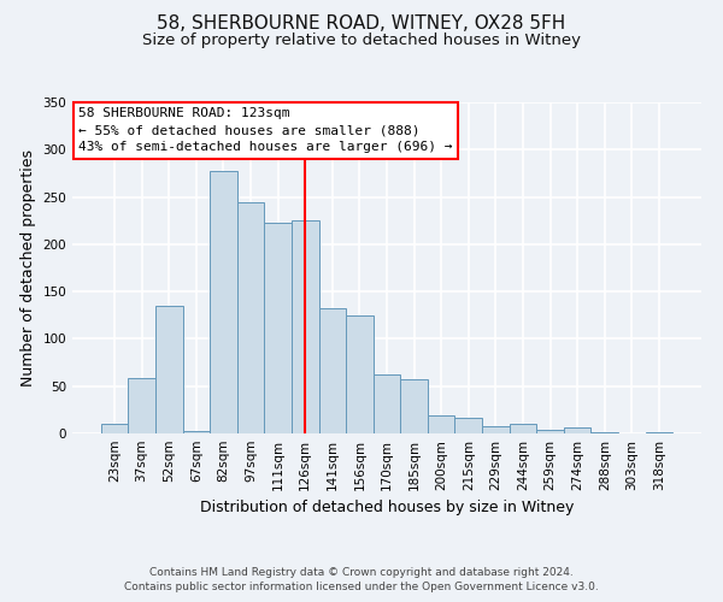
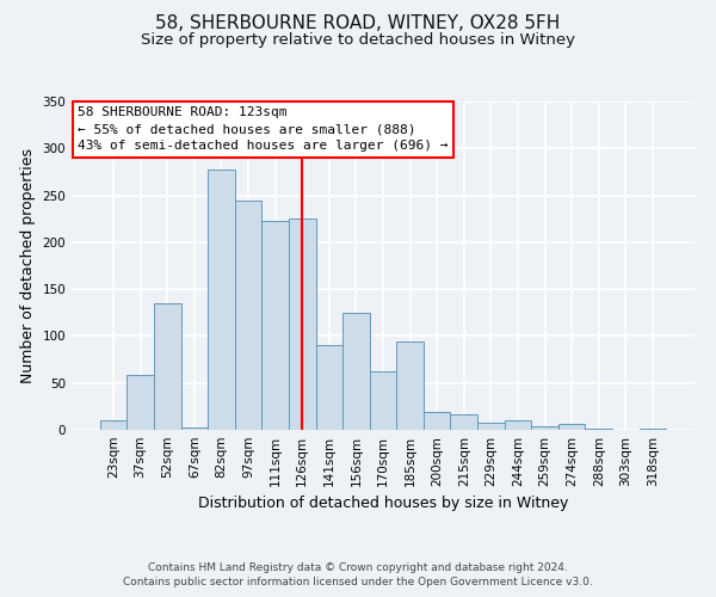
141sqm: 132 -> 90
185sqm: 57 -> 94
